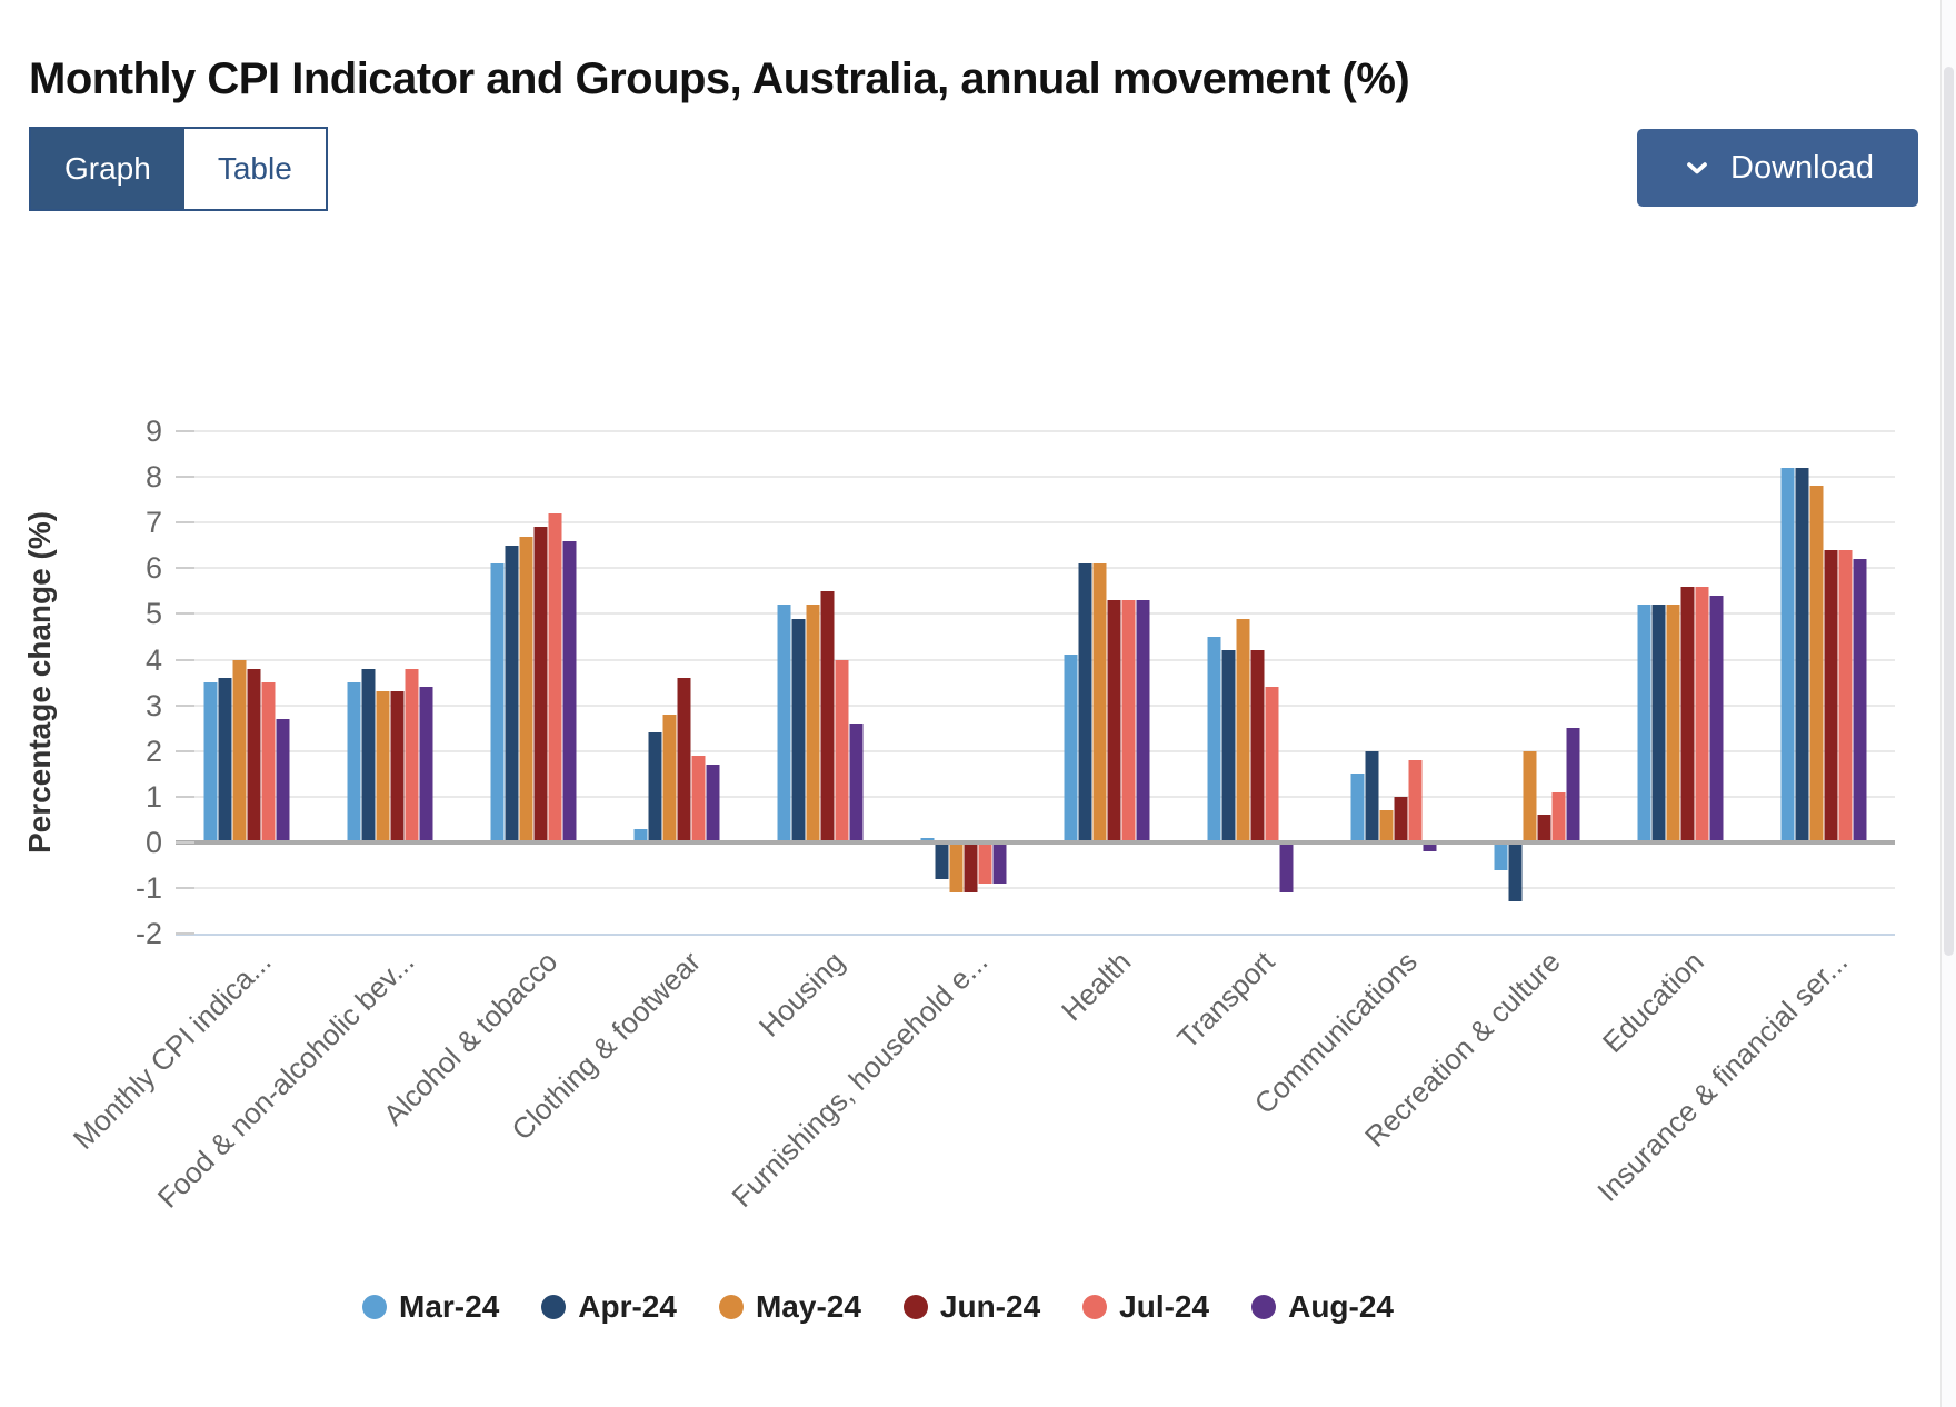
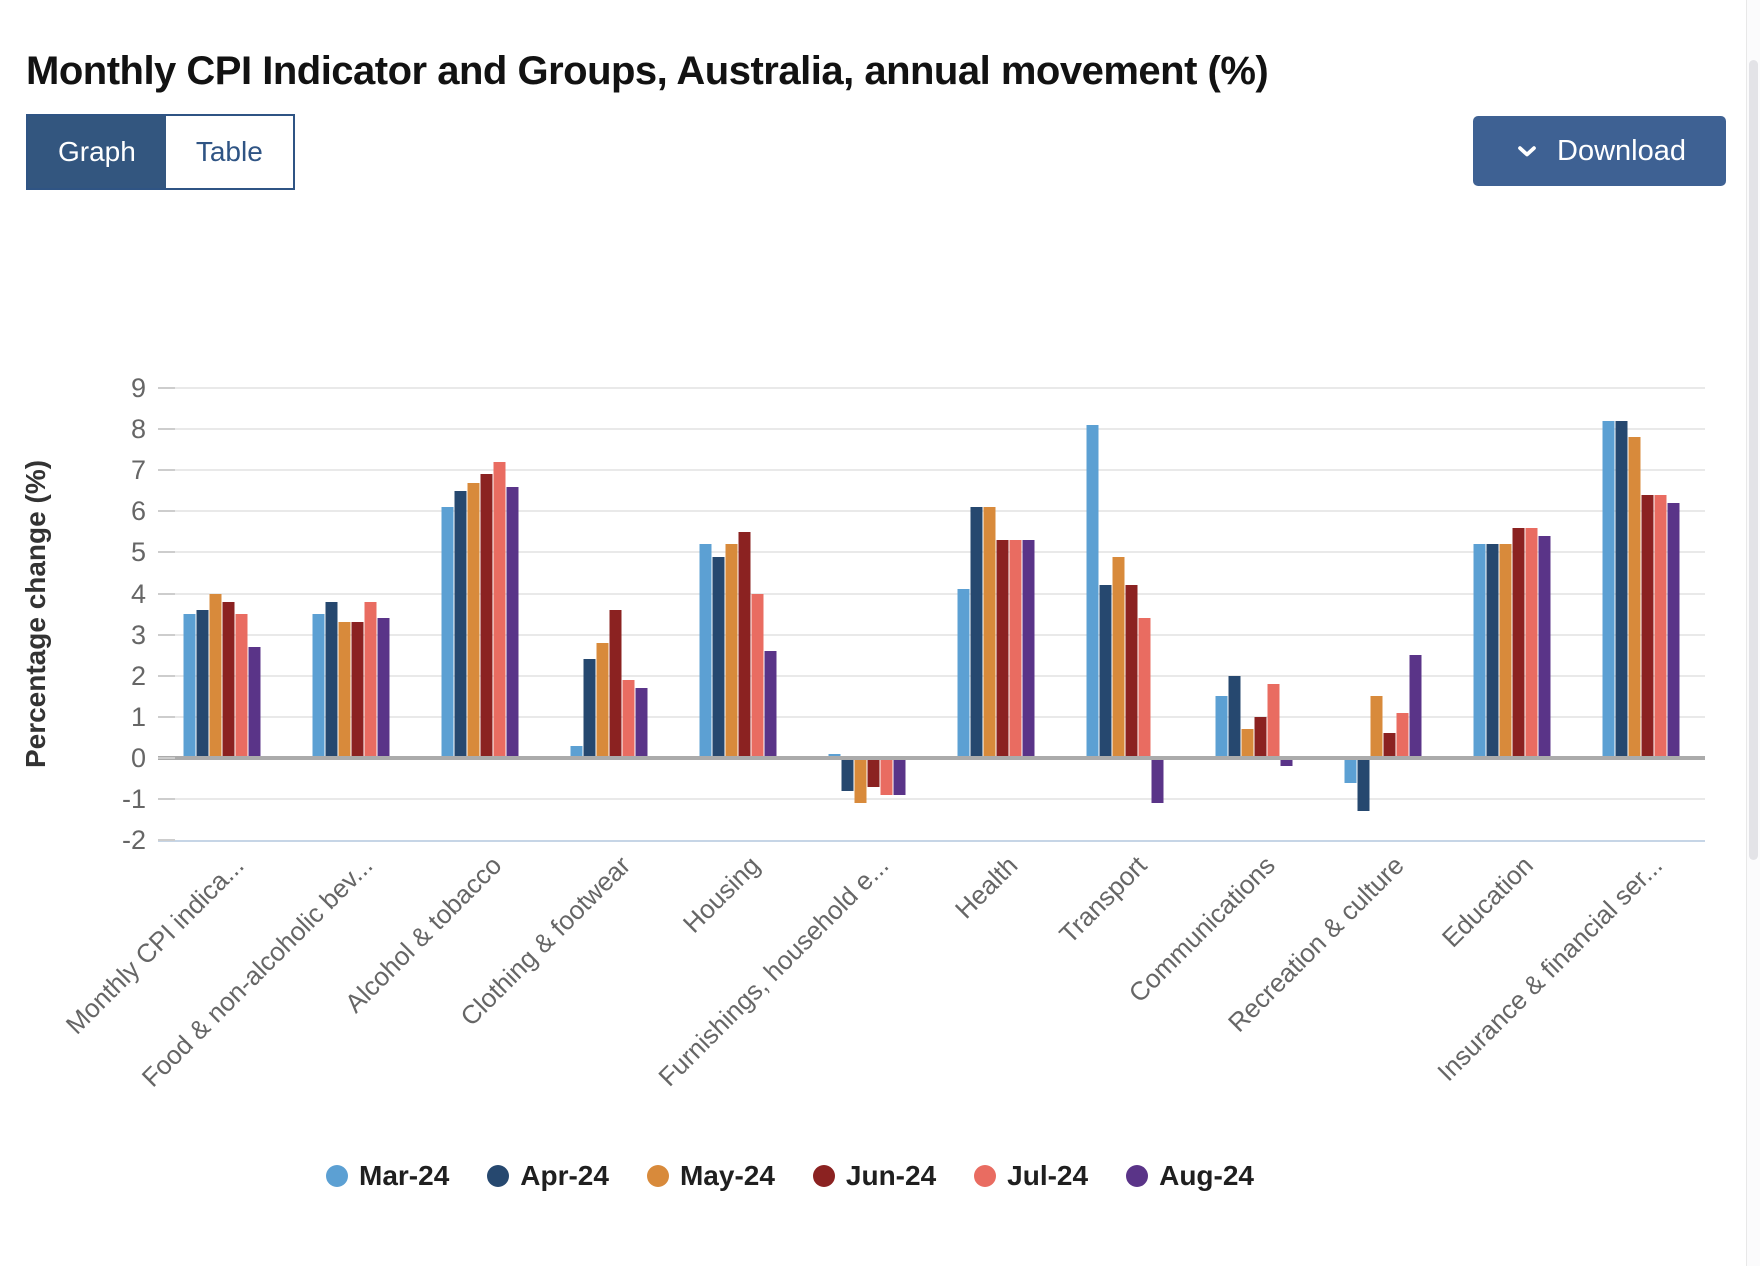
Jun-24/Furnishings, household e...: -1.1 -> -0.7
Mar-24/Transport: 4.5 -> 8.1
May-24/Recreation & culture: 2.0 -> 1.5
